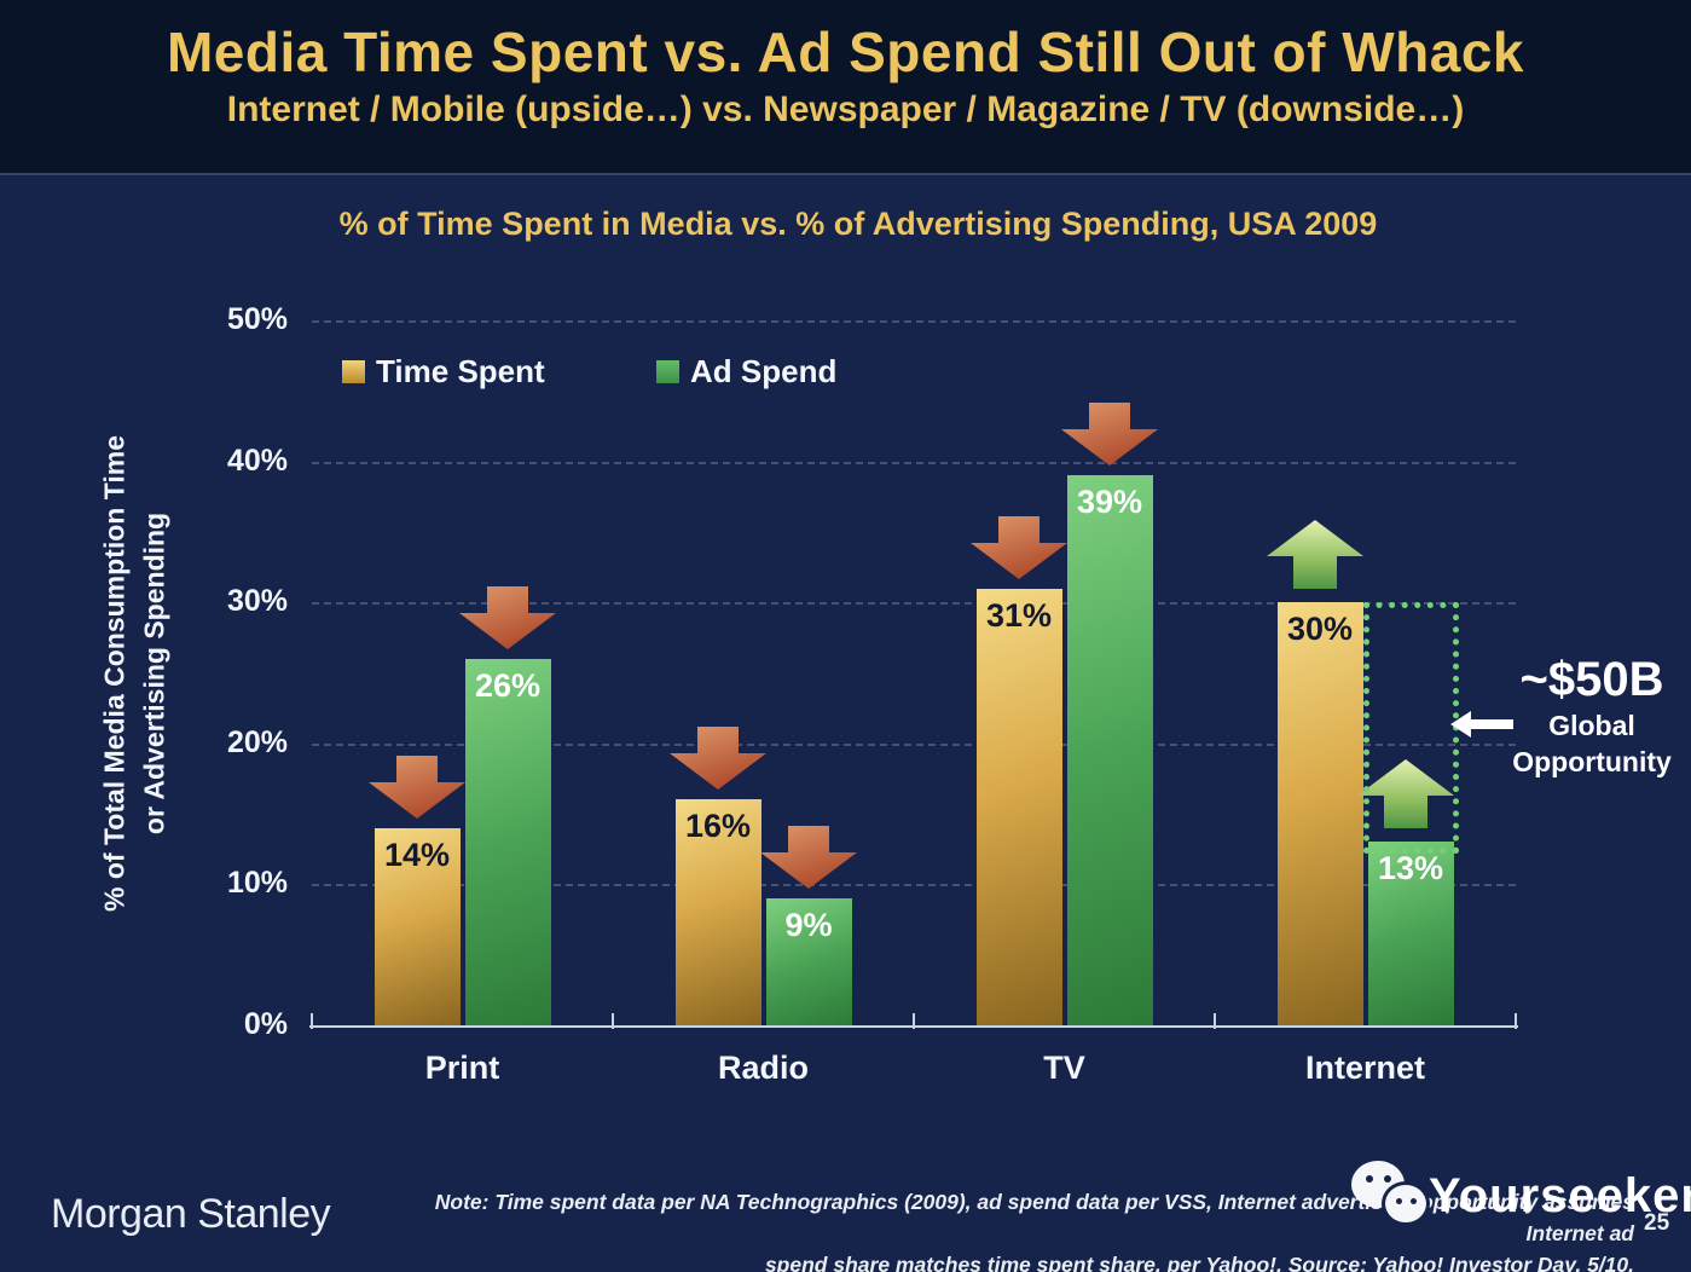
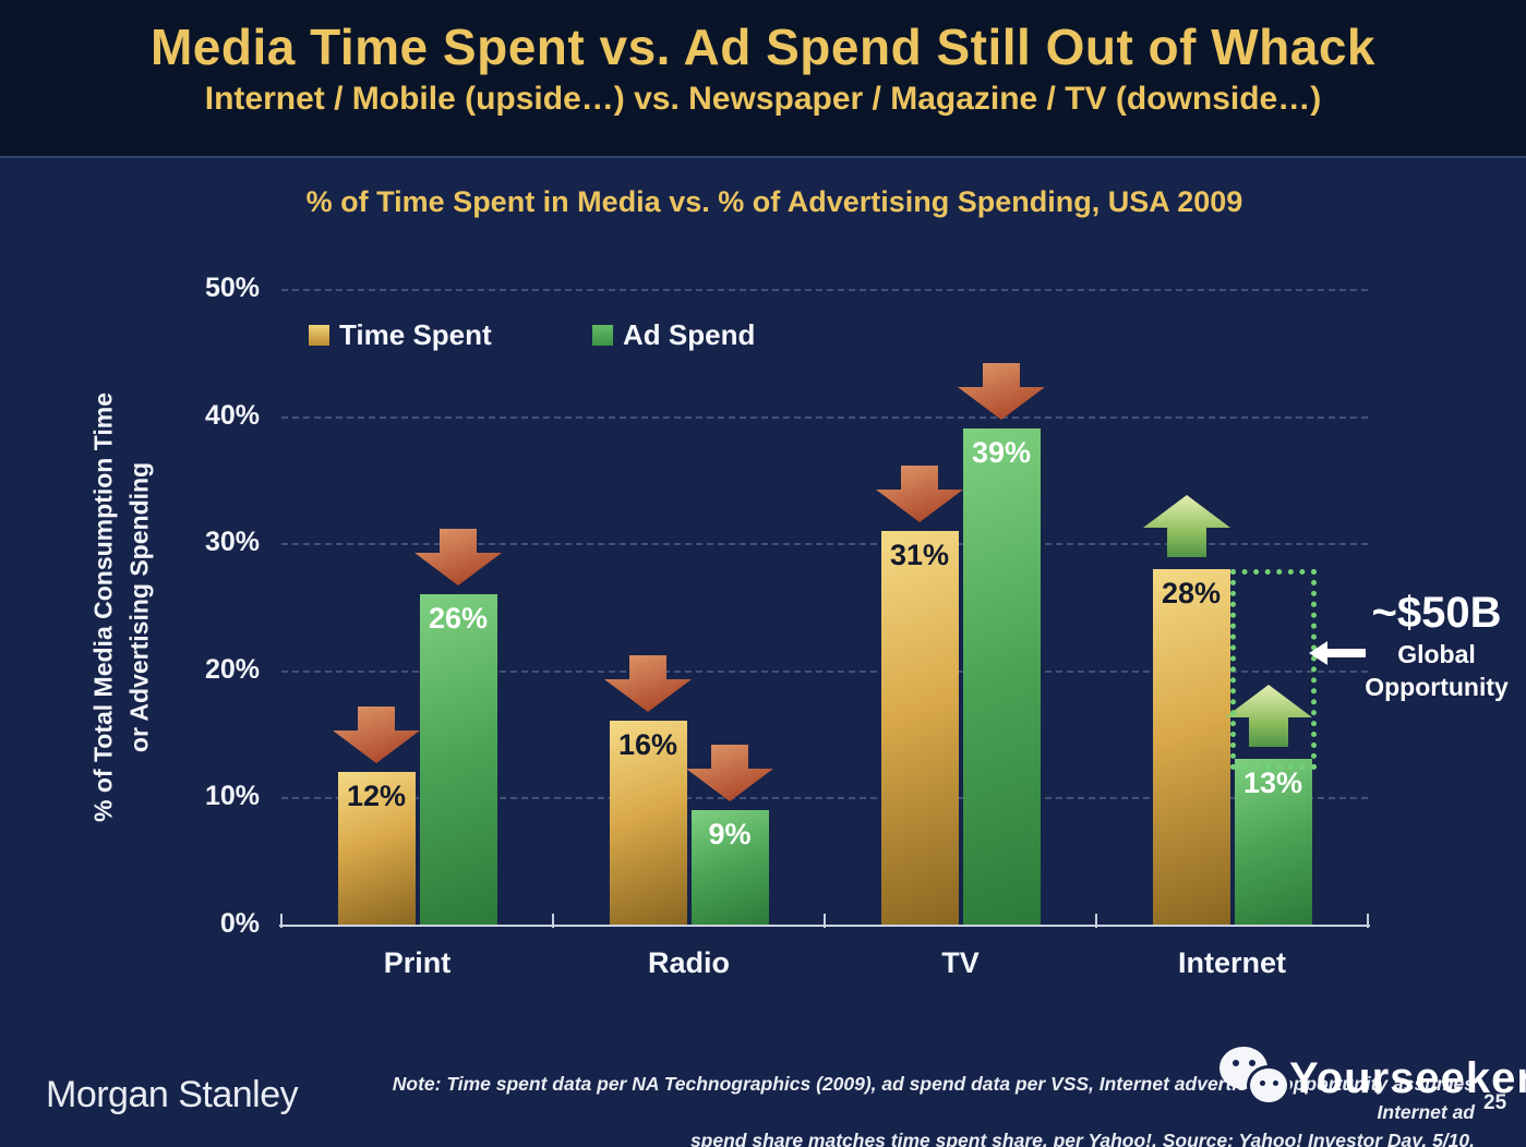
Time Spent/Print: 14% -> 12%
Time Spent/Internet: 30% -> 28%
